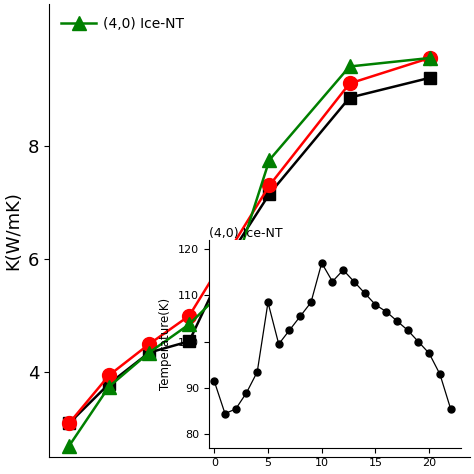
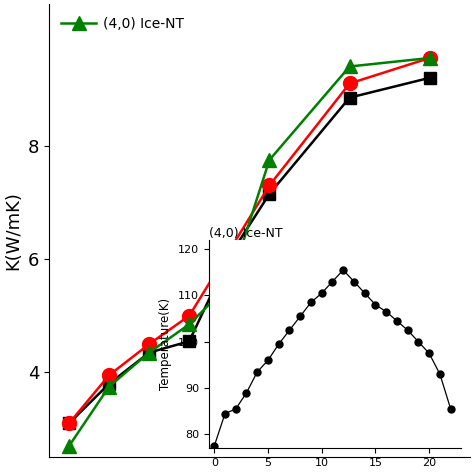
(4,0) Ice-NT/0: 91.5 -> 77.5
(4,0) Ice-NT/5: 108.5 -> 96.0
(4,0) Ice-NT/10: 117.0 -> 110.5
